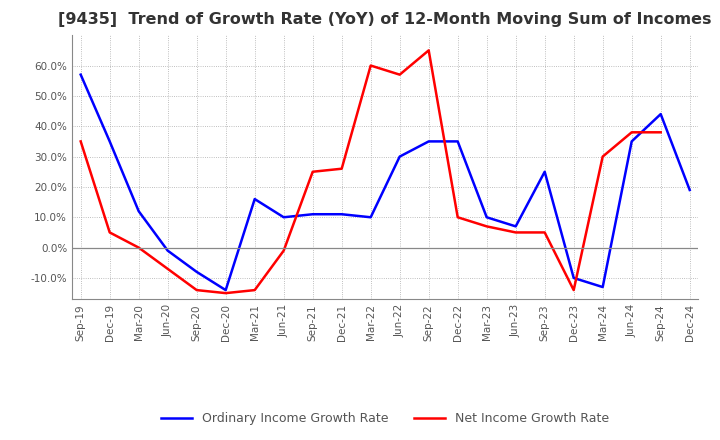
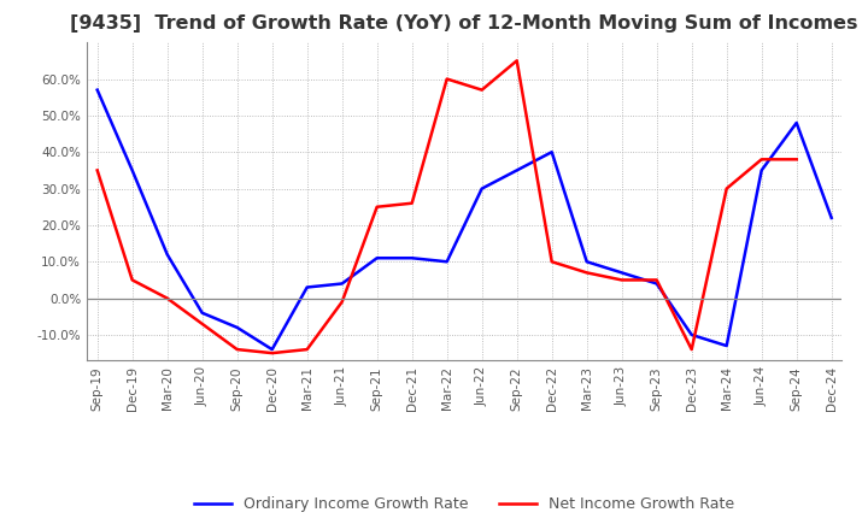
Ordinary Income Growth Rate/Jun-20: -1% -> -4%
Ordinary Income Growth Rate/Mar-21: 16% -> 3%
Ordinary Income Growth Rate/Jun-21: 10% -> 4%
Ordinary Income Growth Rate/Dec-22: 35% -> 40%
Ordinary Income Growth Rate/Sep-23: 25% -> 4%
Ordinary Income Growth Rate/Sep-24: 44% -> 48%
Ordinary Income Growth Rate/Dec-24: 19% -> 22%
